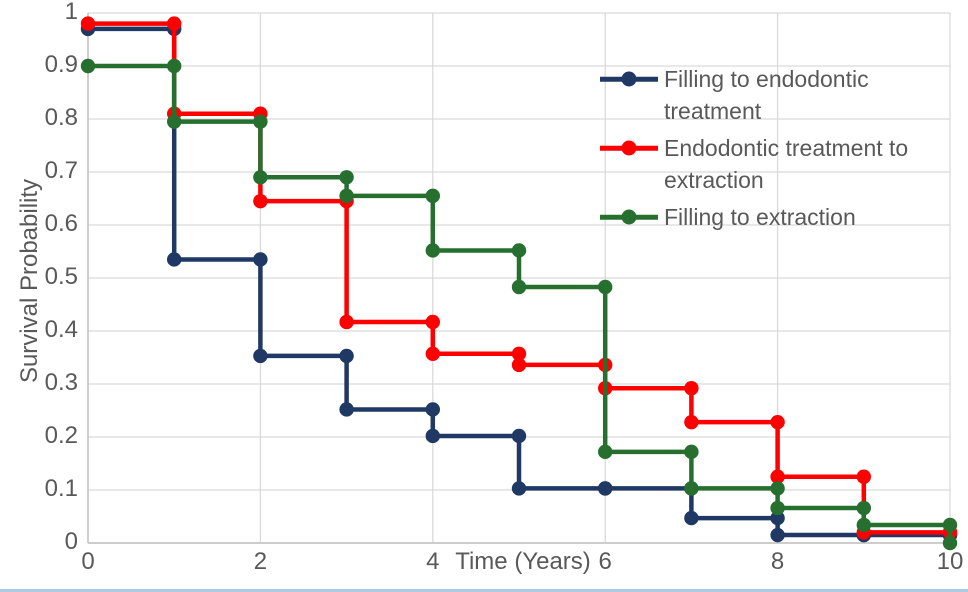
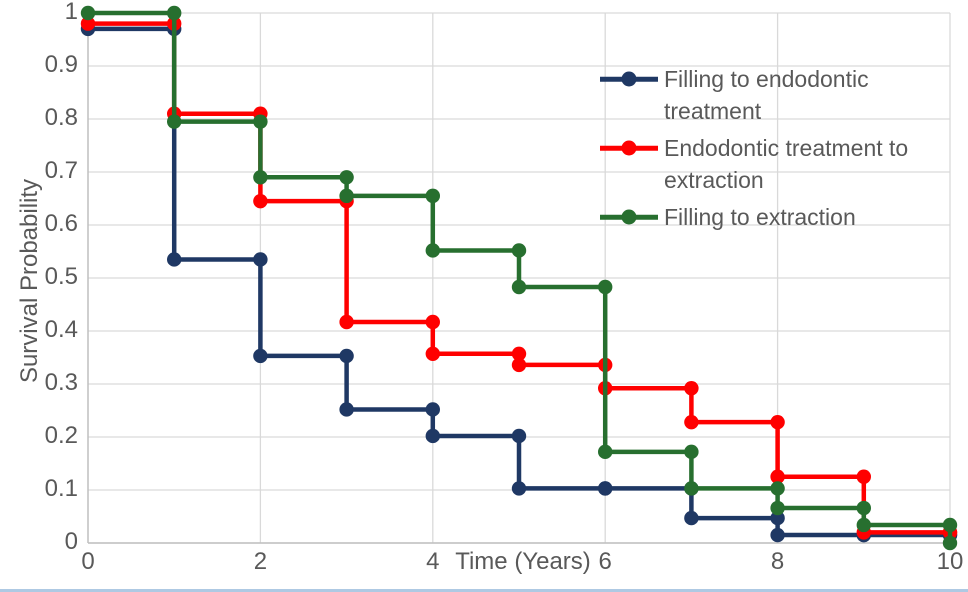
Filling to extraction/0: 0.90 -> 1.00
